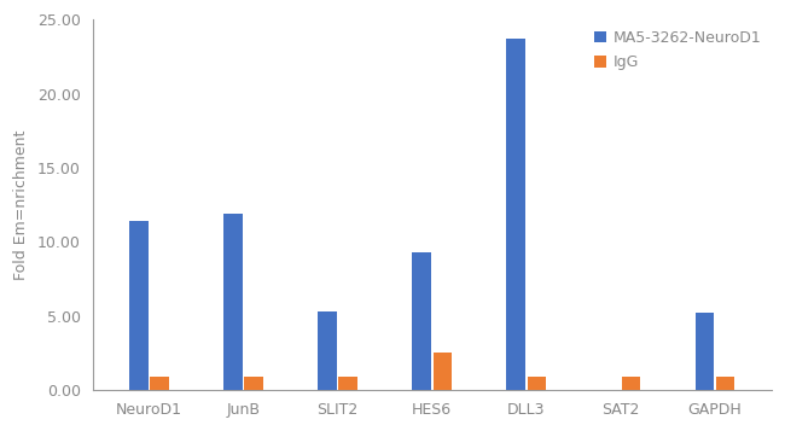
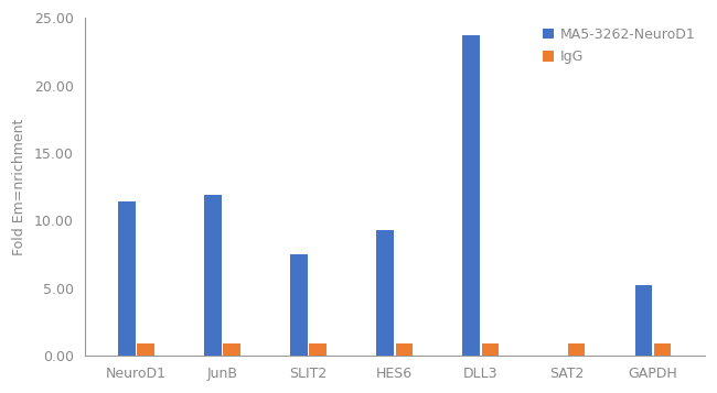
MA5-3262-NeuroD1/SLIT2: 5.3 -> 7.5
IgG/HES6: 2.5 -> 0.9
